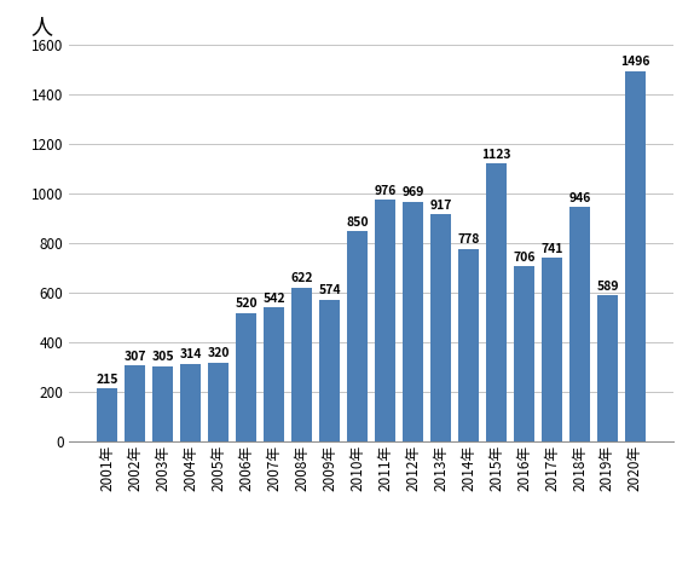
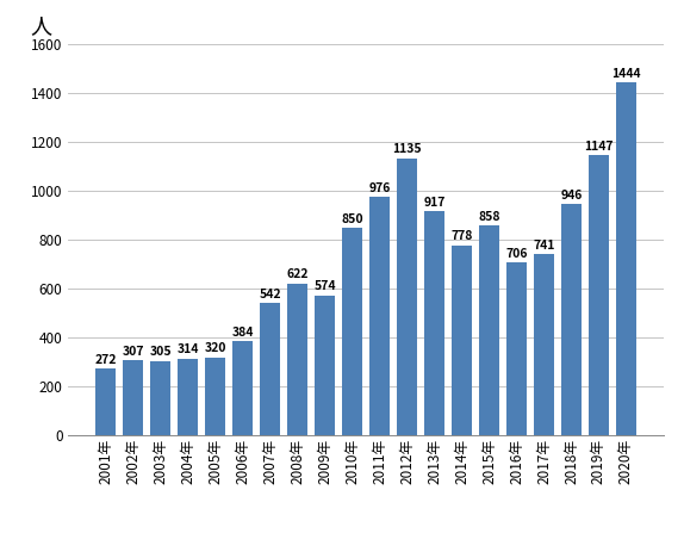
2001年: 215 -> 272
2006年: 520 -> 384
2012年: 969 -> 1135
2015年: 1123 -> 858
2019年: 589 -> 1147
2020年: 1496 -> 1444
